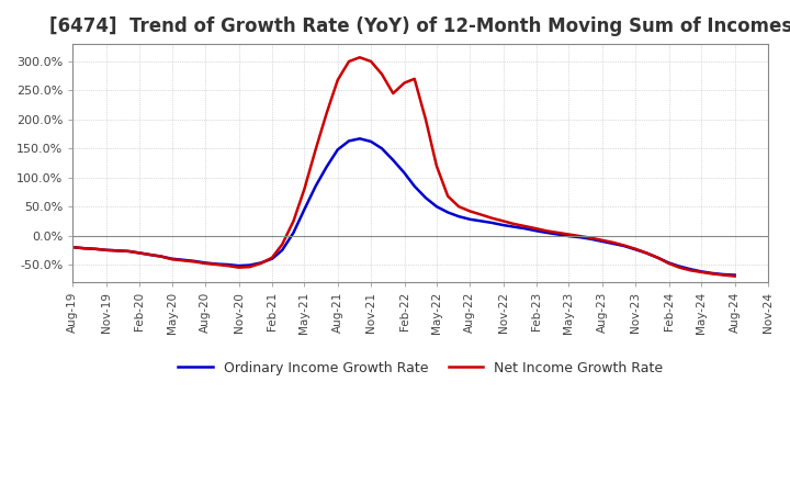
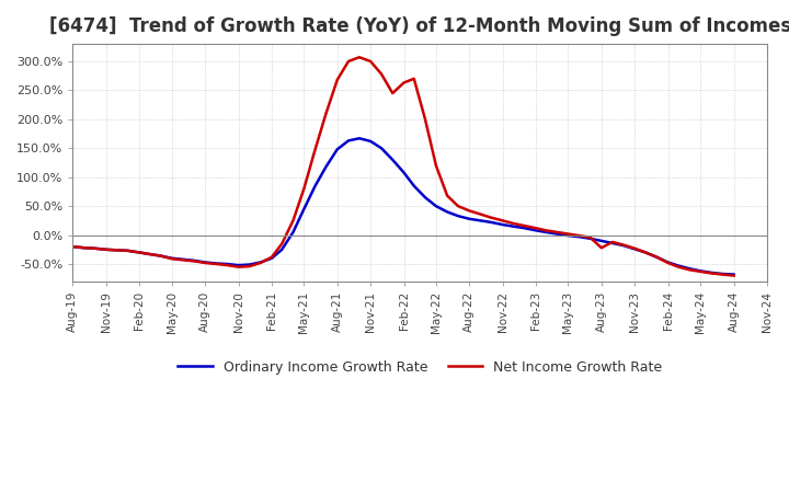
Net Income Growth Rate/Aug-23: -8% -> -22%
